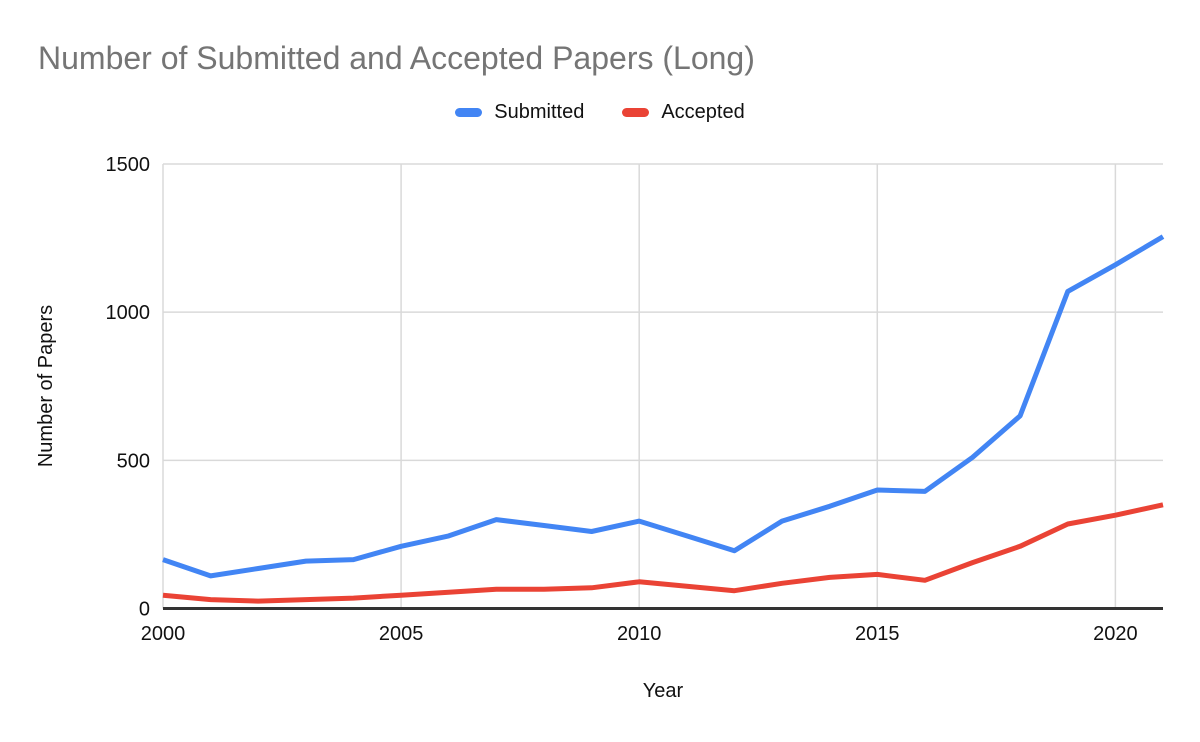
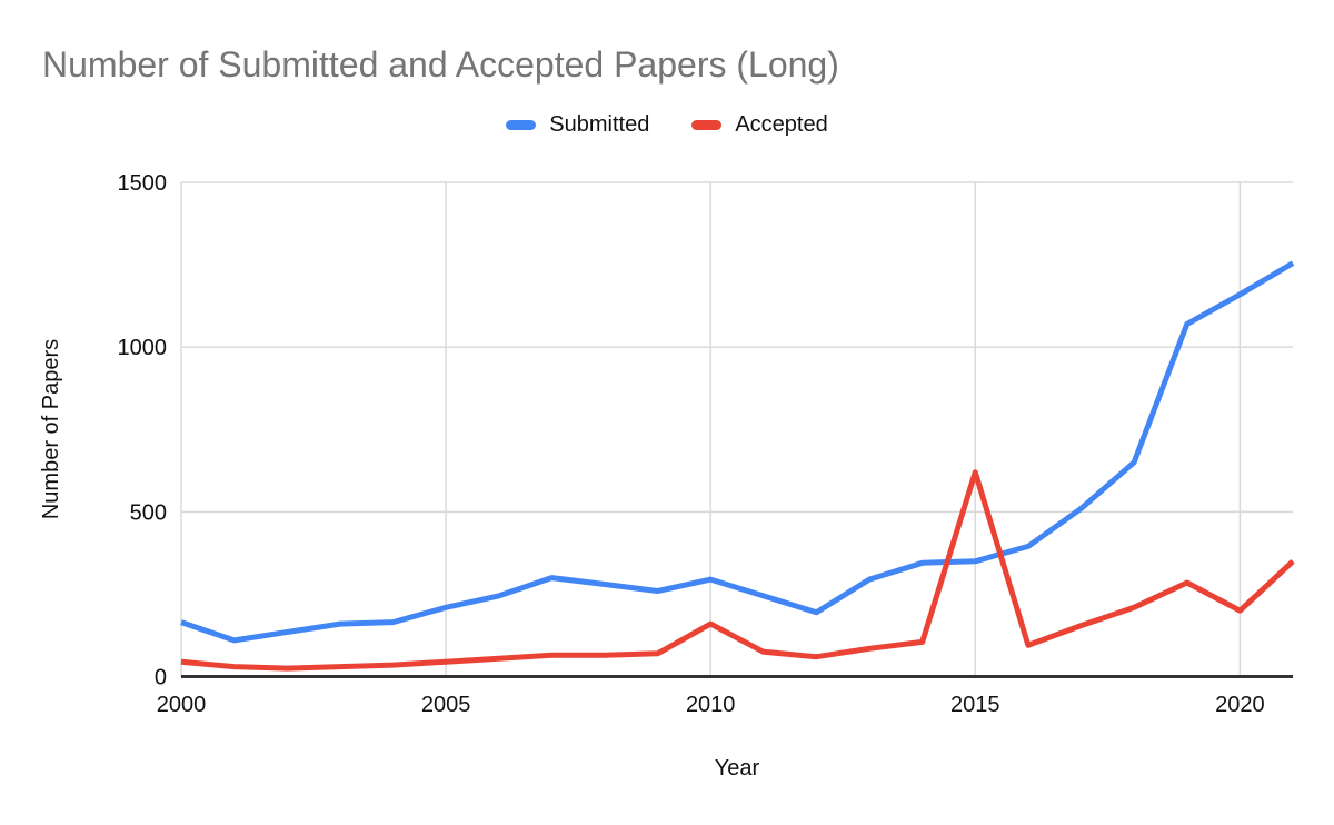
Accepted/2010: 90 -> 160
Submitted/2015: 400 -> 350
Accepted/2015: 120 -> 620
Accepted/2020: 320 -> 200
